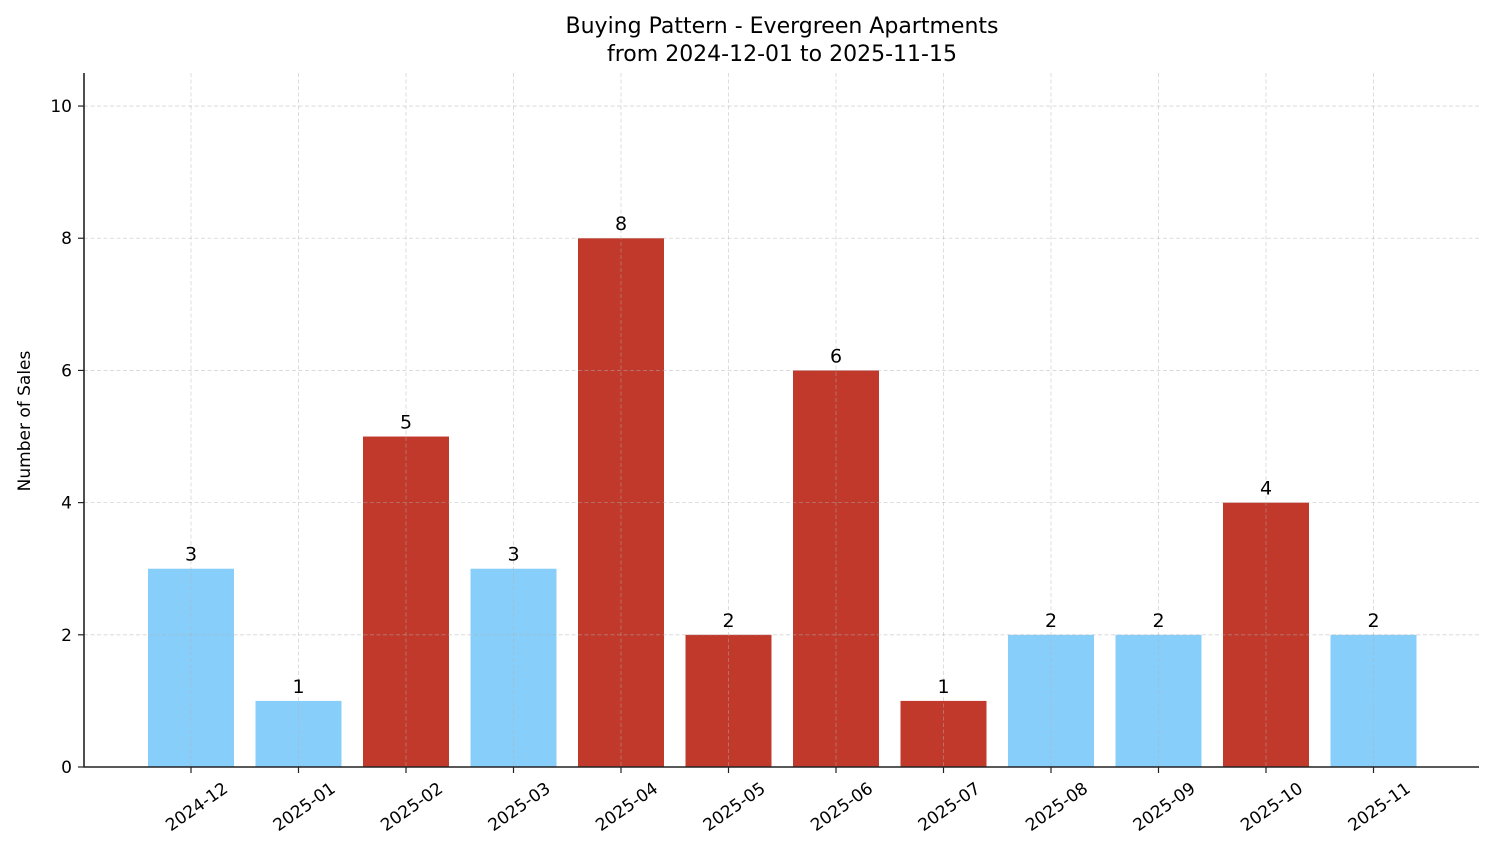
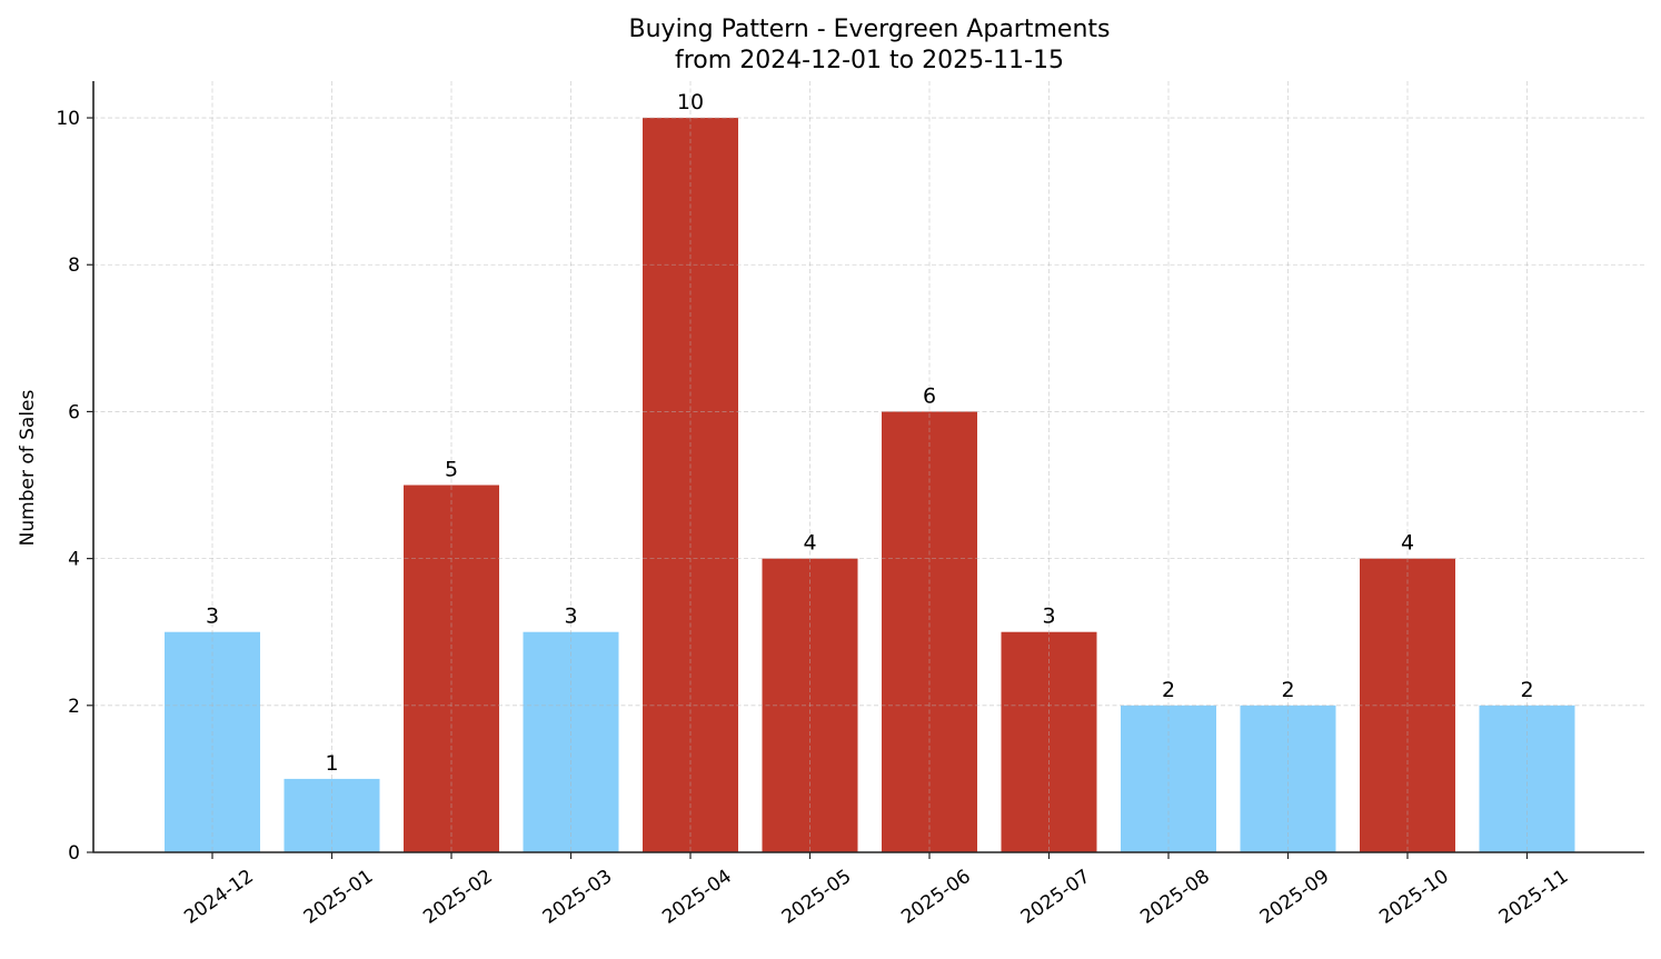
2025-04: 8 -> 10
2025-05: 2 -> 4
2025-07: 1 -> 3
